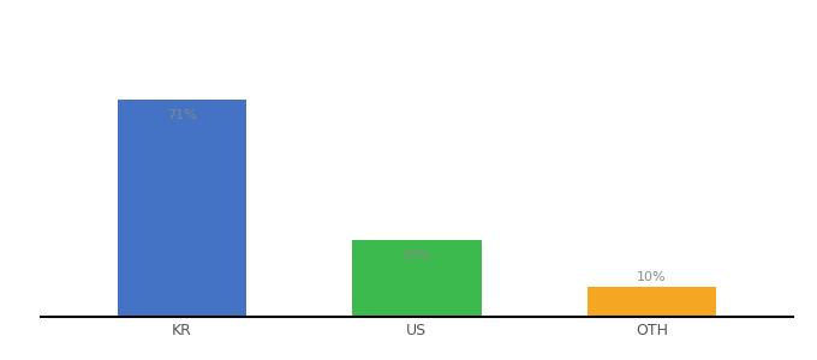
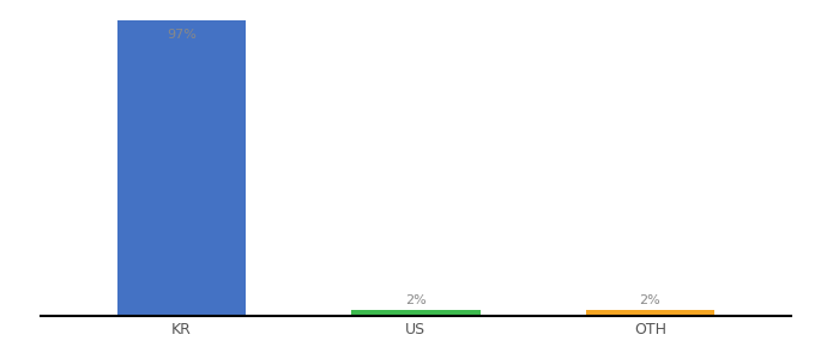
KR: 71% -> 97%
US: 25% -> 2%
OTH: 10% -> 2%
